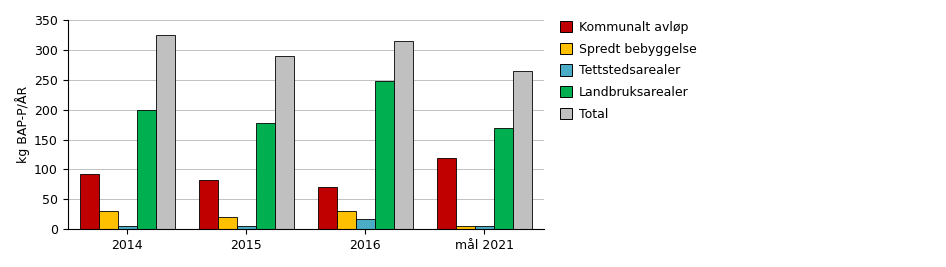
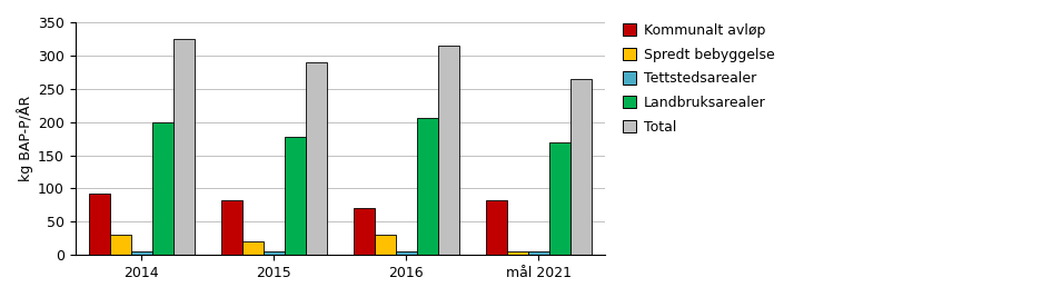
Tettstedsarealer/2016: 18 -> 5
Landbruksarealer/2016: 248 -> 207
Kommunalt avløp/mål 2021: 120 -> 83
